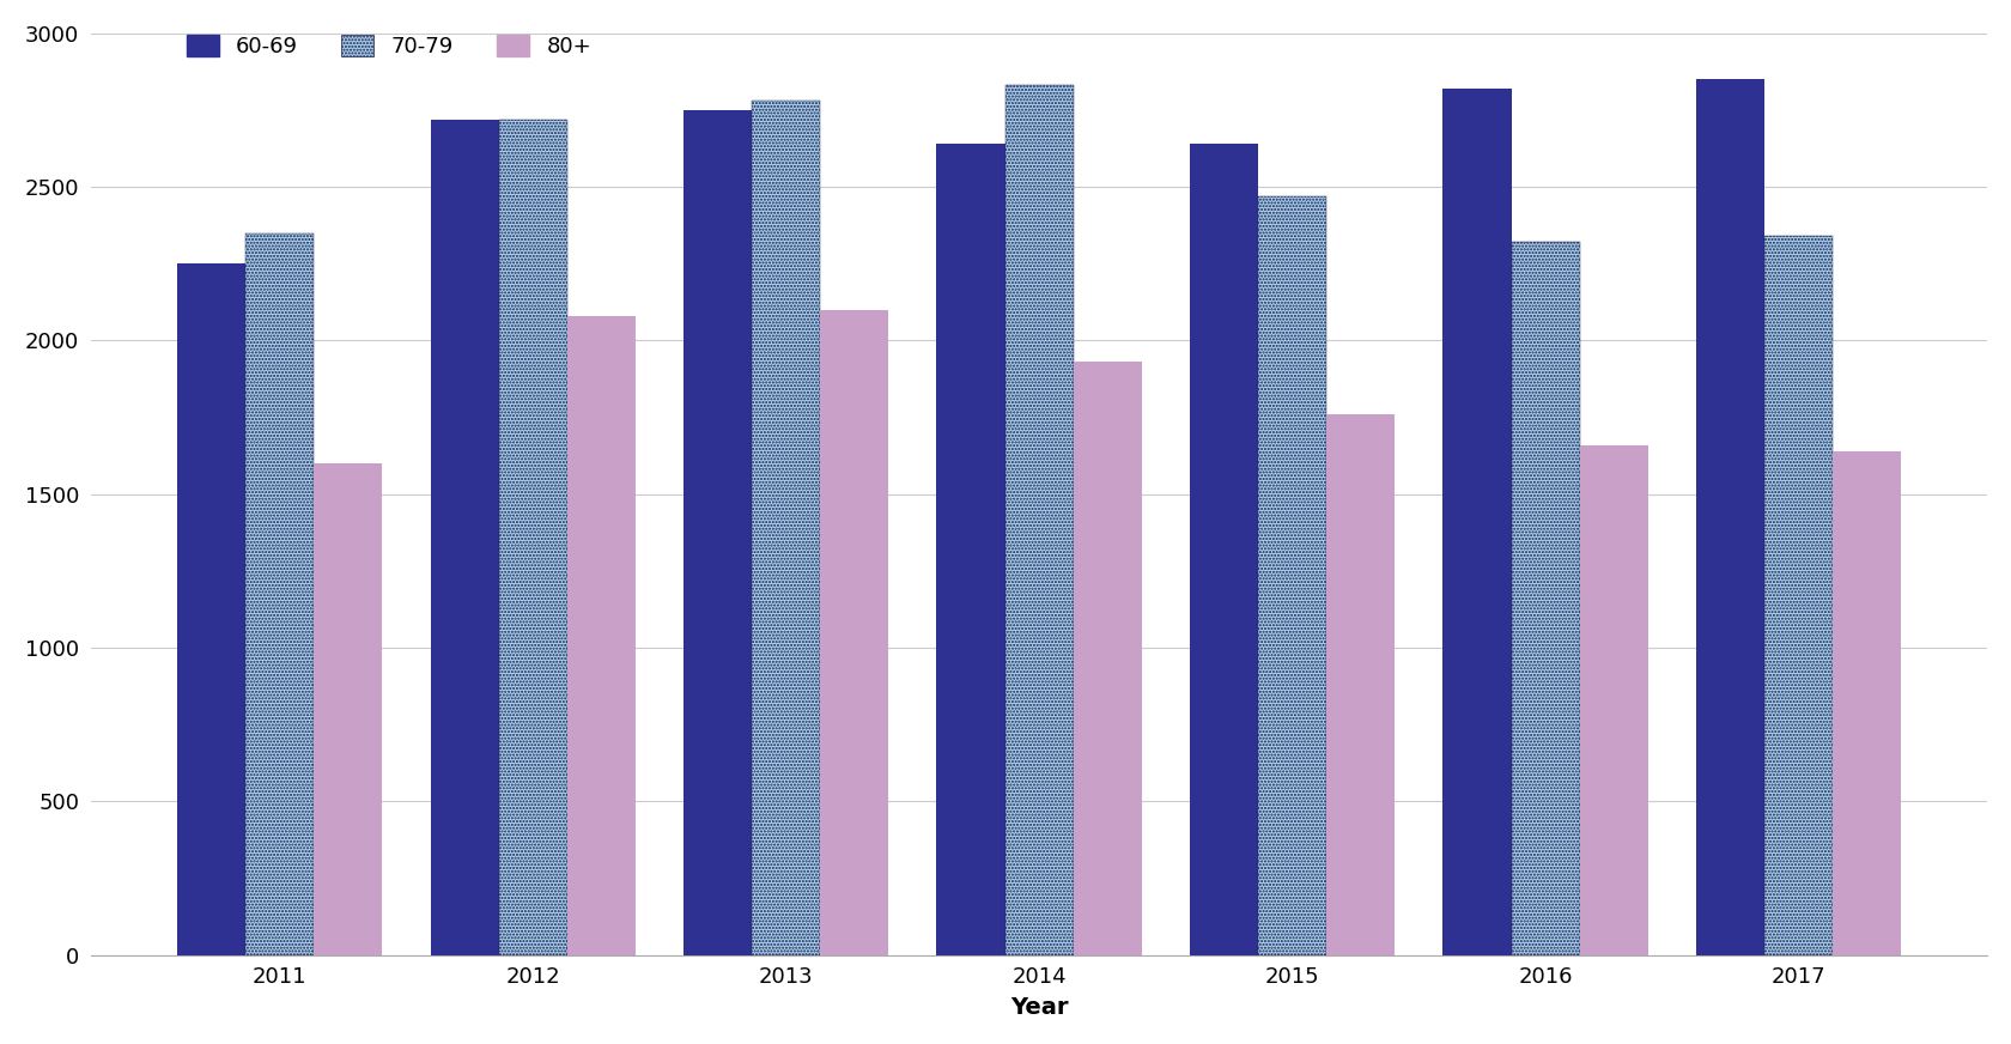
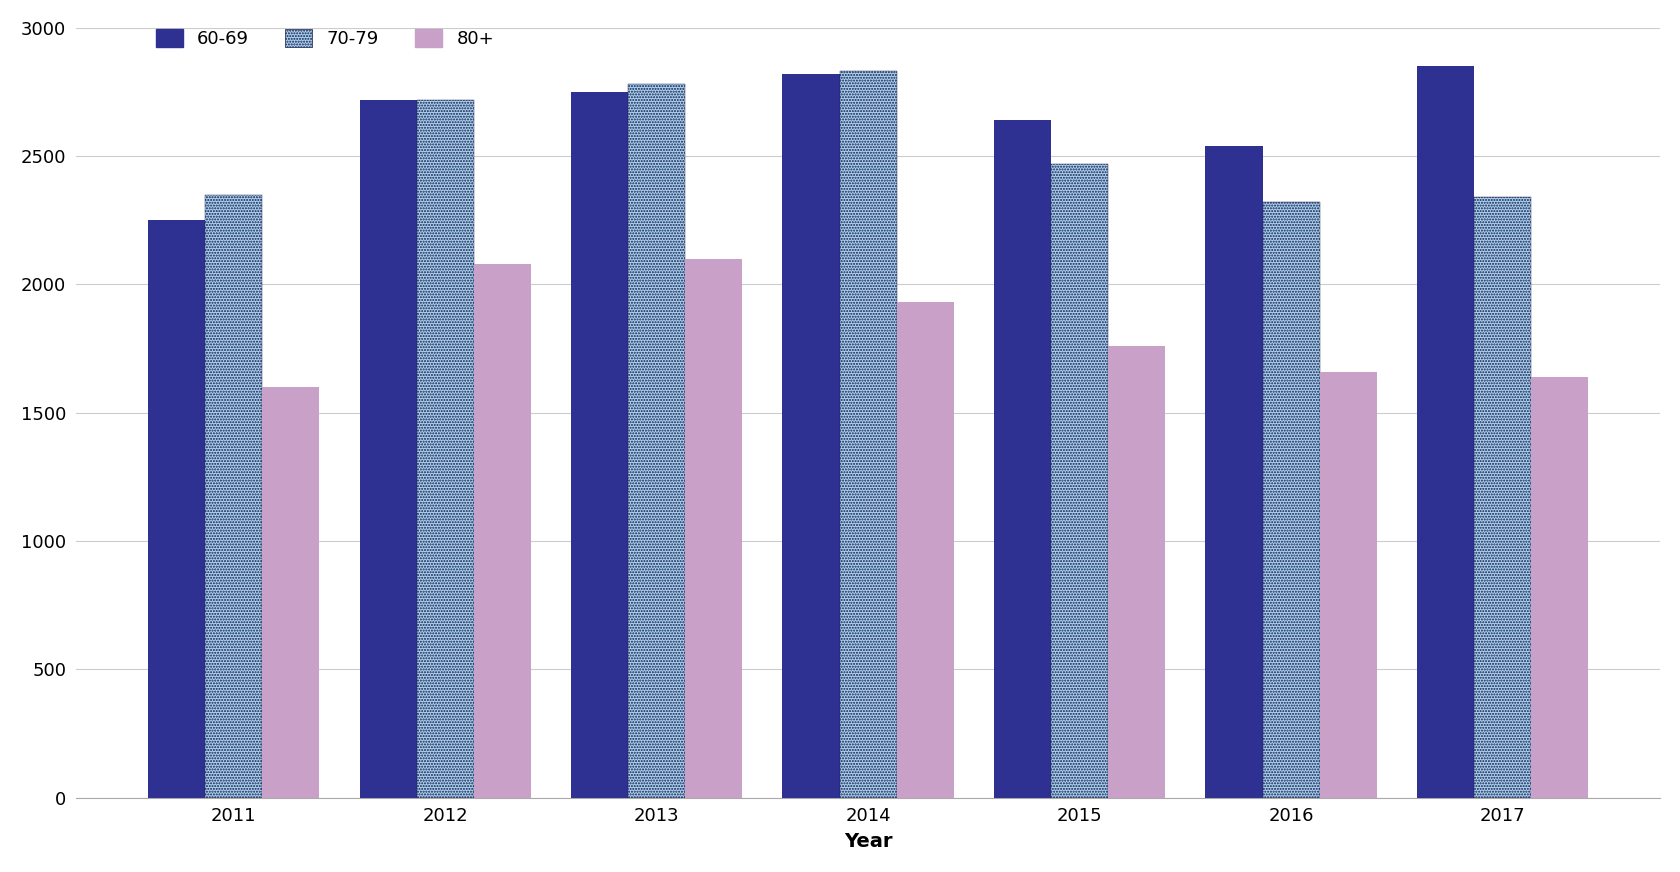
60-69/2014: 2640 -> 2820
60-69/2016: 2820 -> 2540
